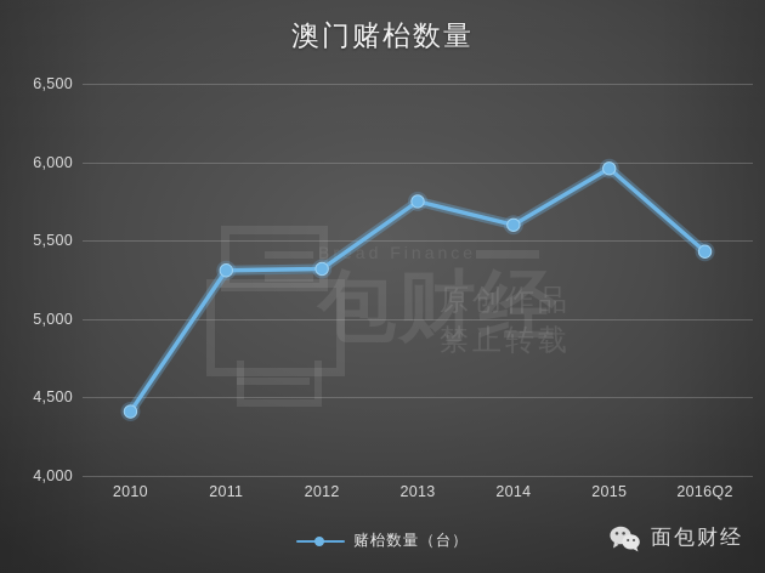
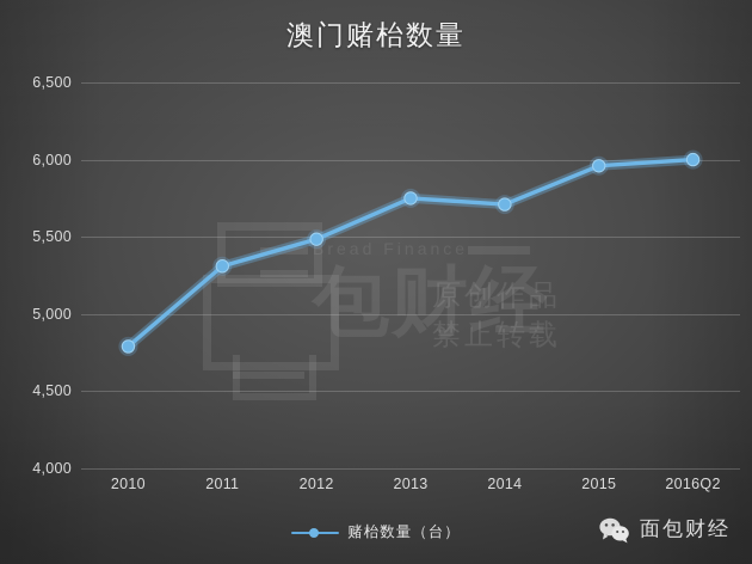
2010: 4410 -> 4790
2012: 5320 -> 5480
2014: 5600 -> 5710
2016Q2: 5430 -> 6000
